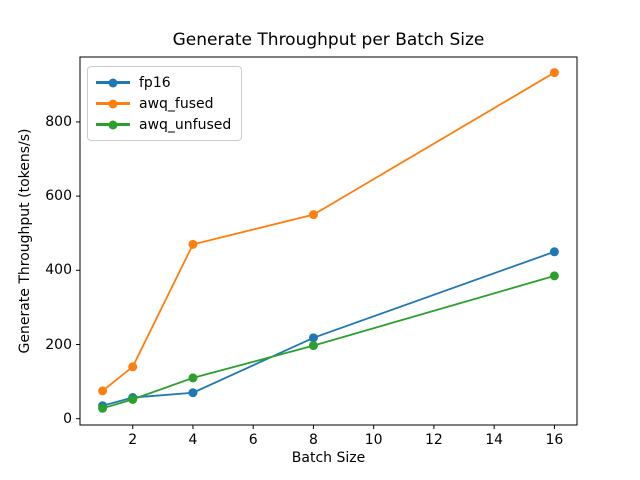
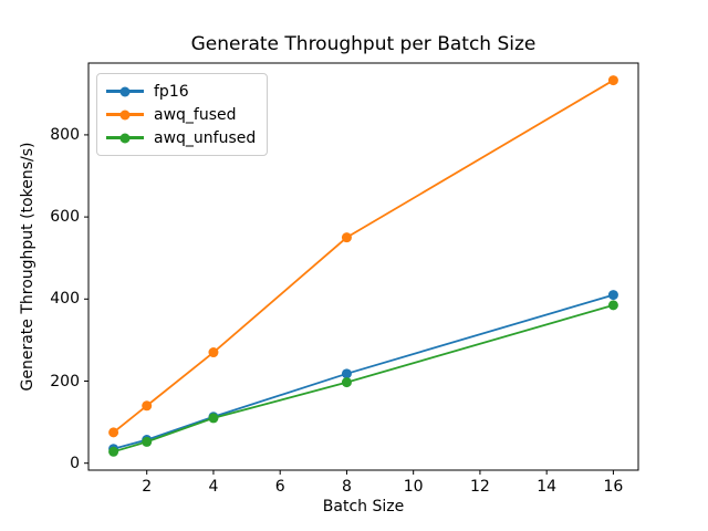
fp16/4: 70 -> 110
awq_fused/4: 470 -> 270
fp16/16: 450 -> 410
